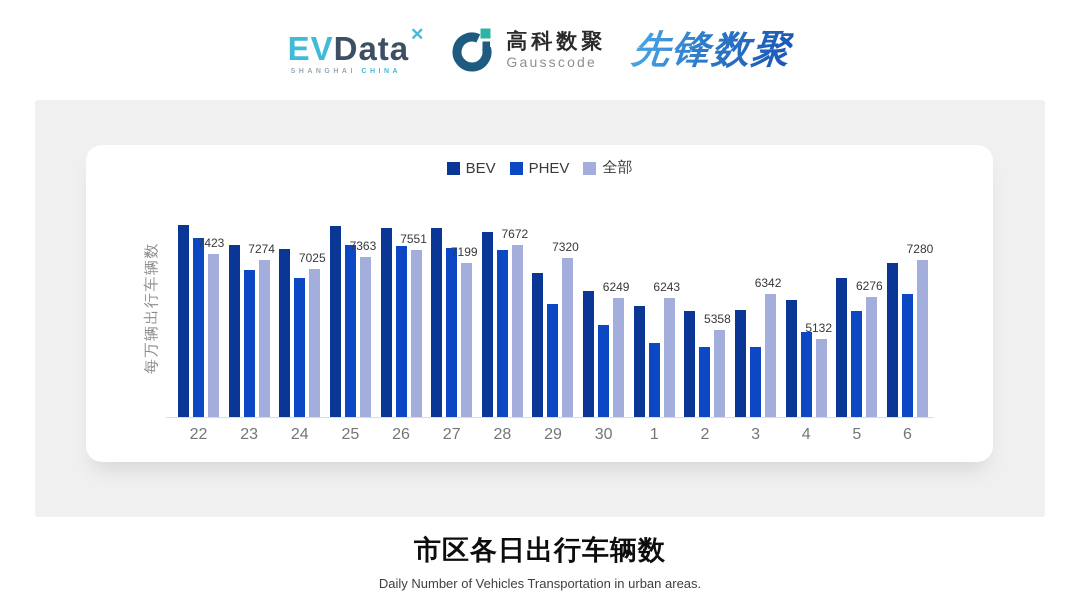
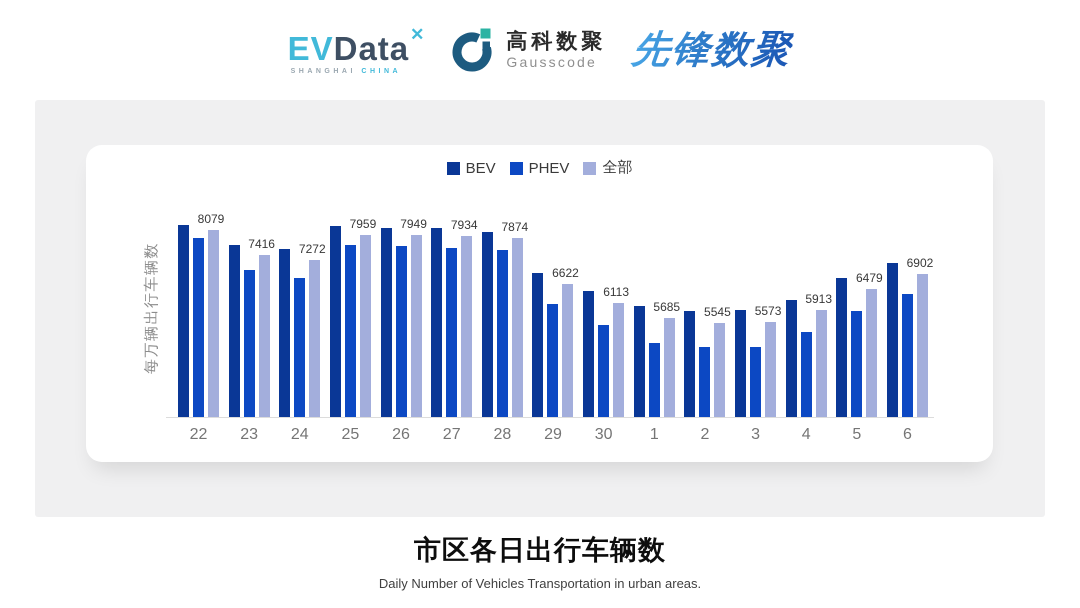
全部/22: 7423 -> 8079
全部/23: 7274 -> 7416
全部/24: 7025 -> 7272
全部/25: 7363 -> 7959
全部/26: 7551 -> 7949
全部/27: 7199 -> 7934
全部/28: 7672 -> 7874
全部/29: 7320 -> 6622
全部/30: 6249 -> 6113
全部/1: 6243 -> 5685
全部/2: 5358 -> 5545
全部/3: 6342 -> 5573
全部/4: 5132 -> 5913
全部/5: 6276 -> 6479
全部/6: 7280 -> 6902
